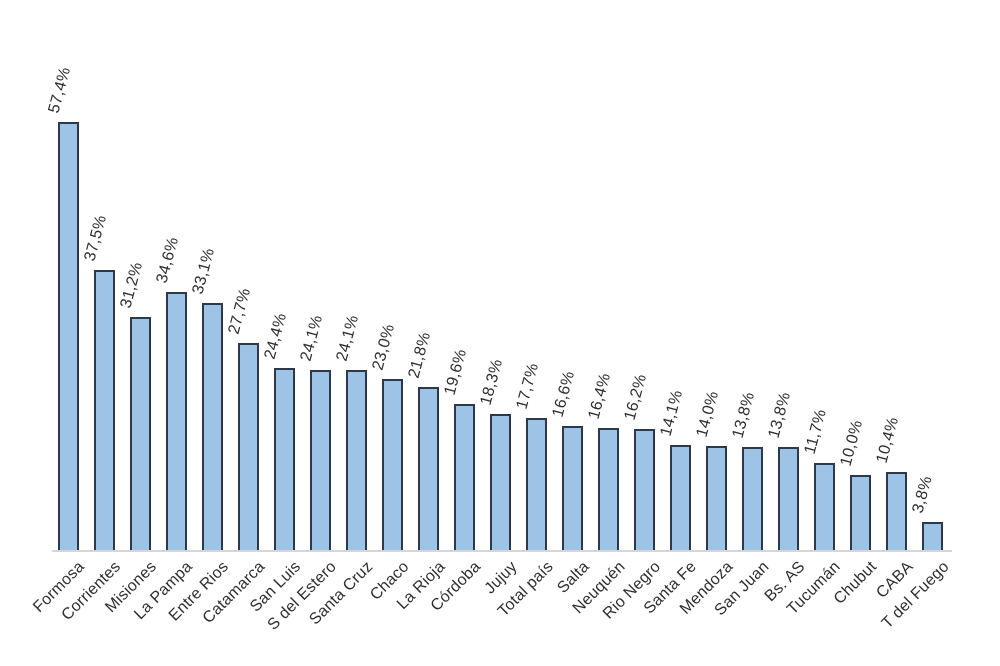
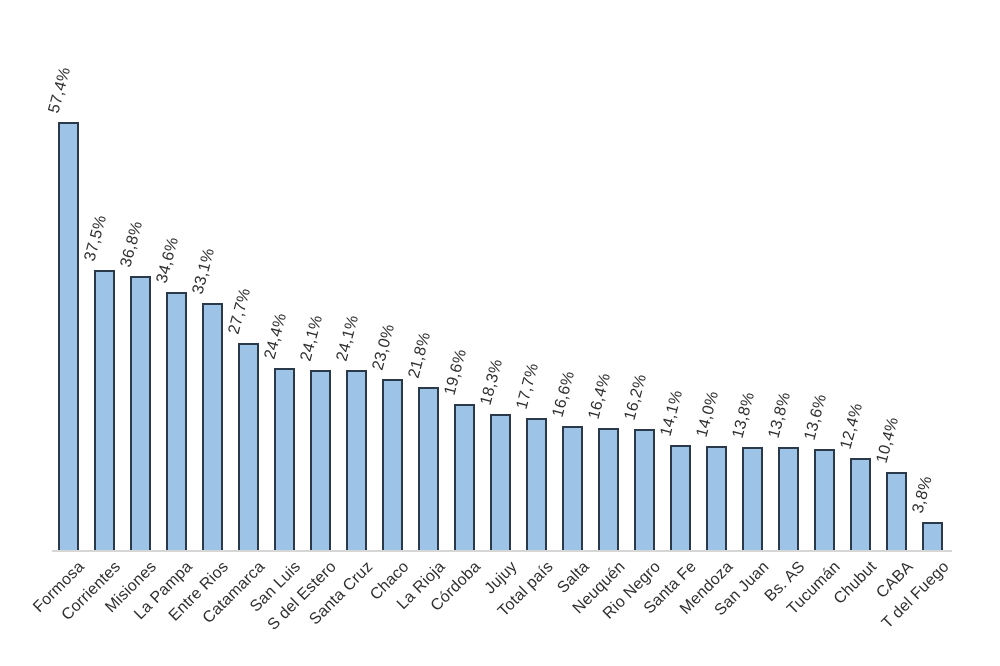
Misiones: 31,2% -> 36,8%
Tucumán: 11,7% -> 13,6%
Chubut: 10,0% -> 12,4%
